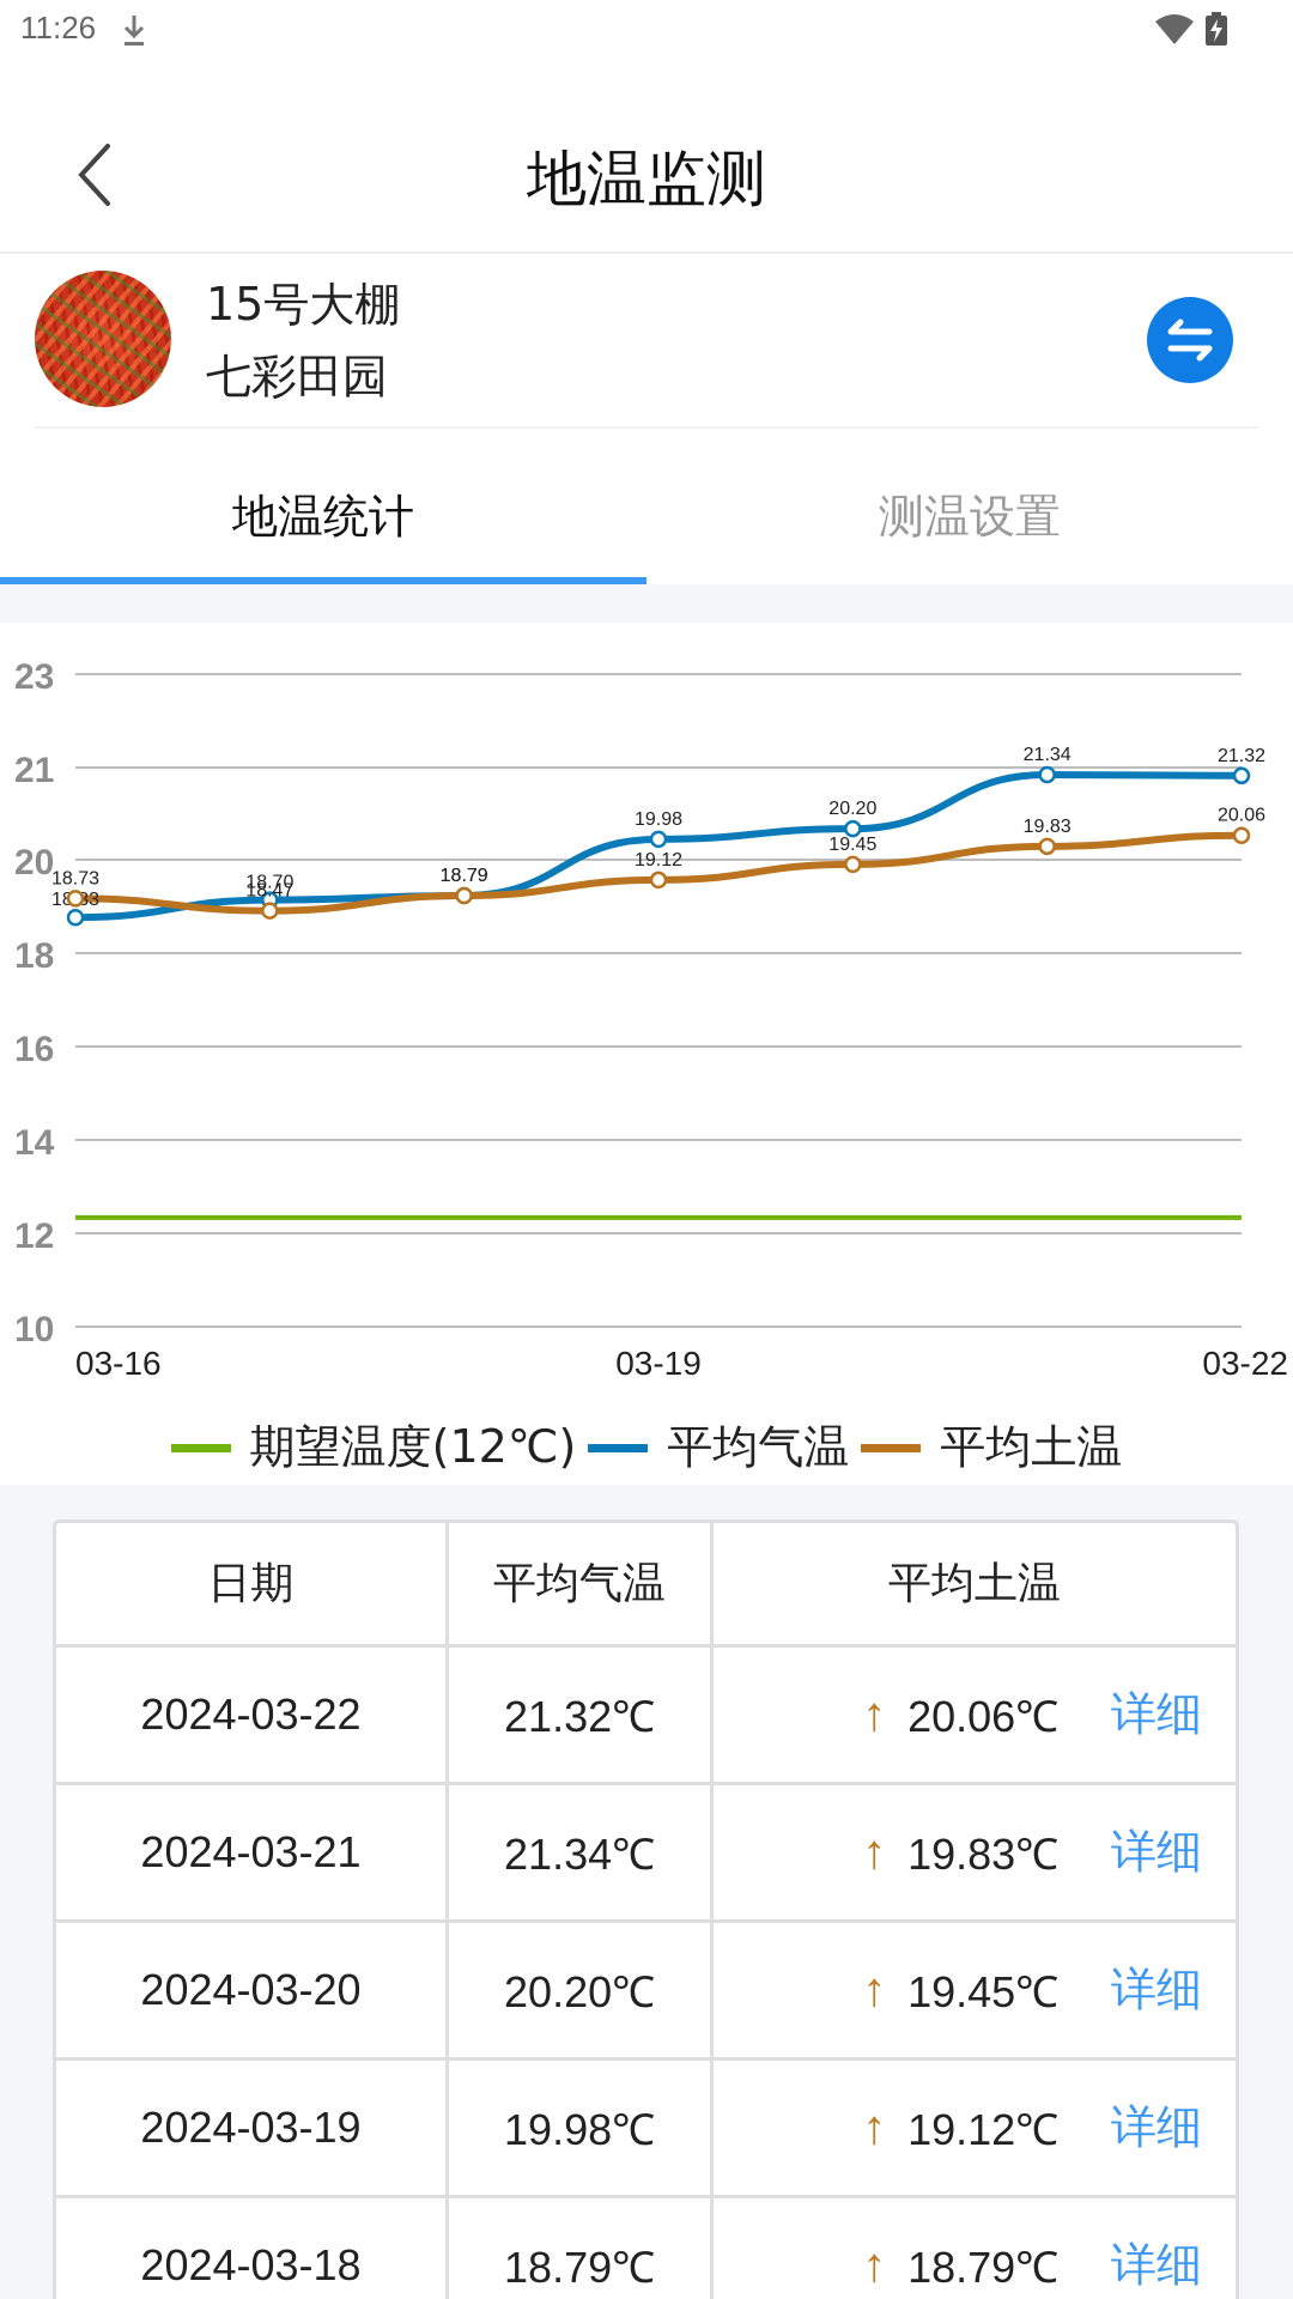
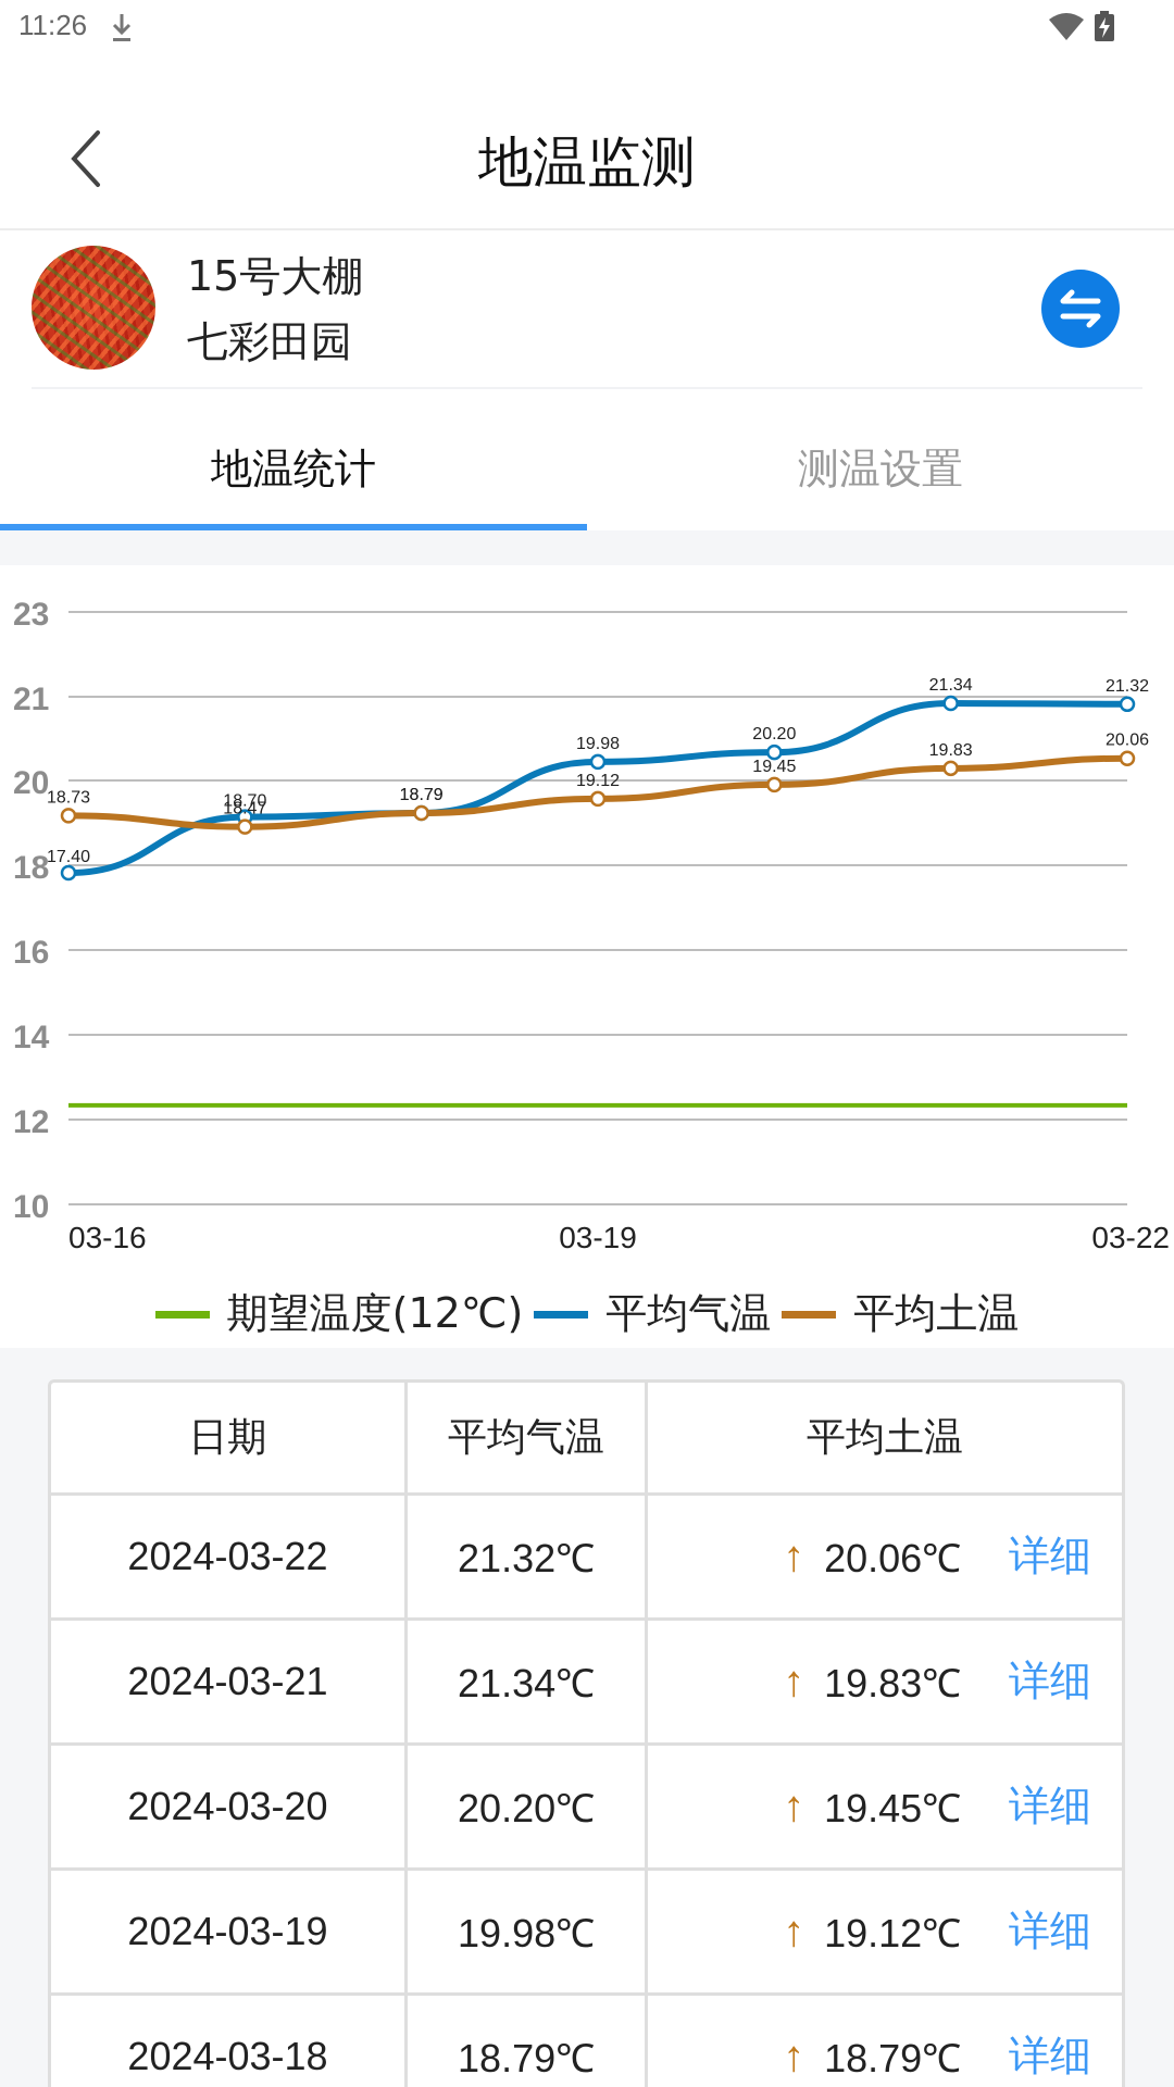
平均气温/03-16: 18.33 -> 17.40
